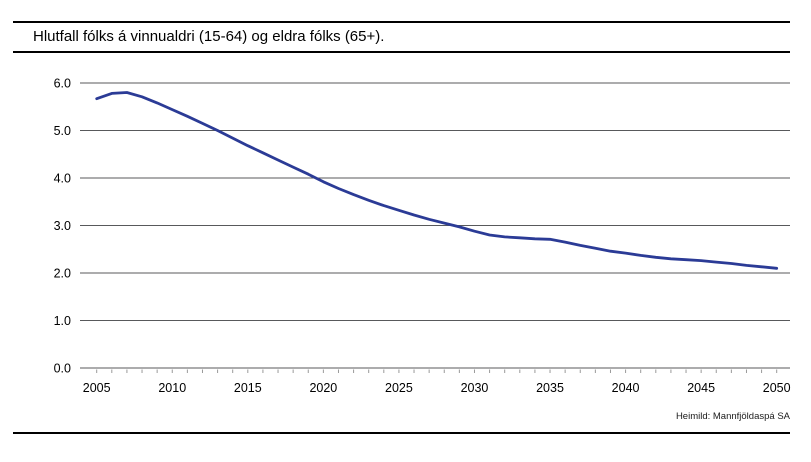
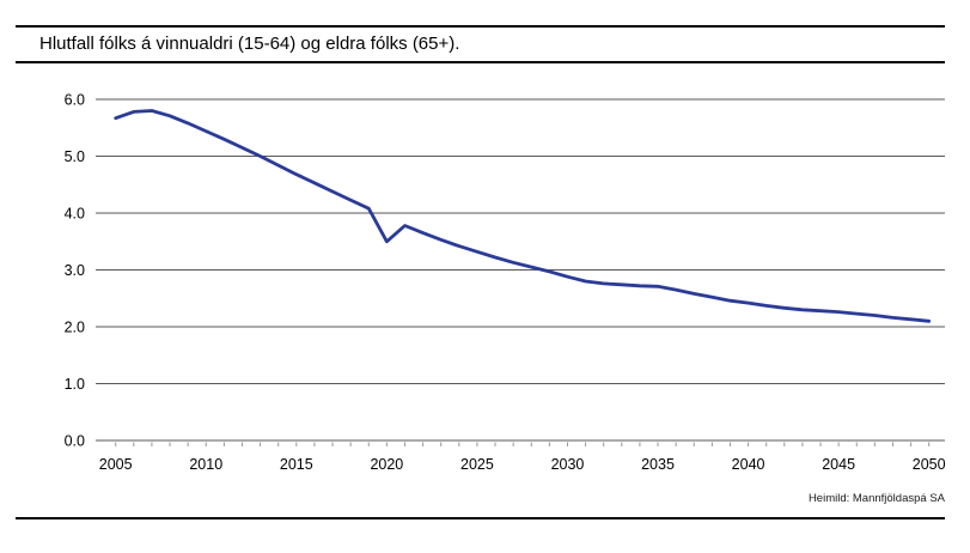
2020: 3.9 -> 3.5
